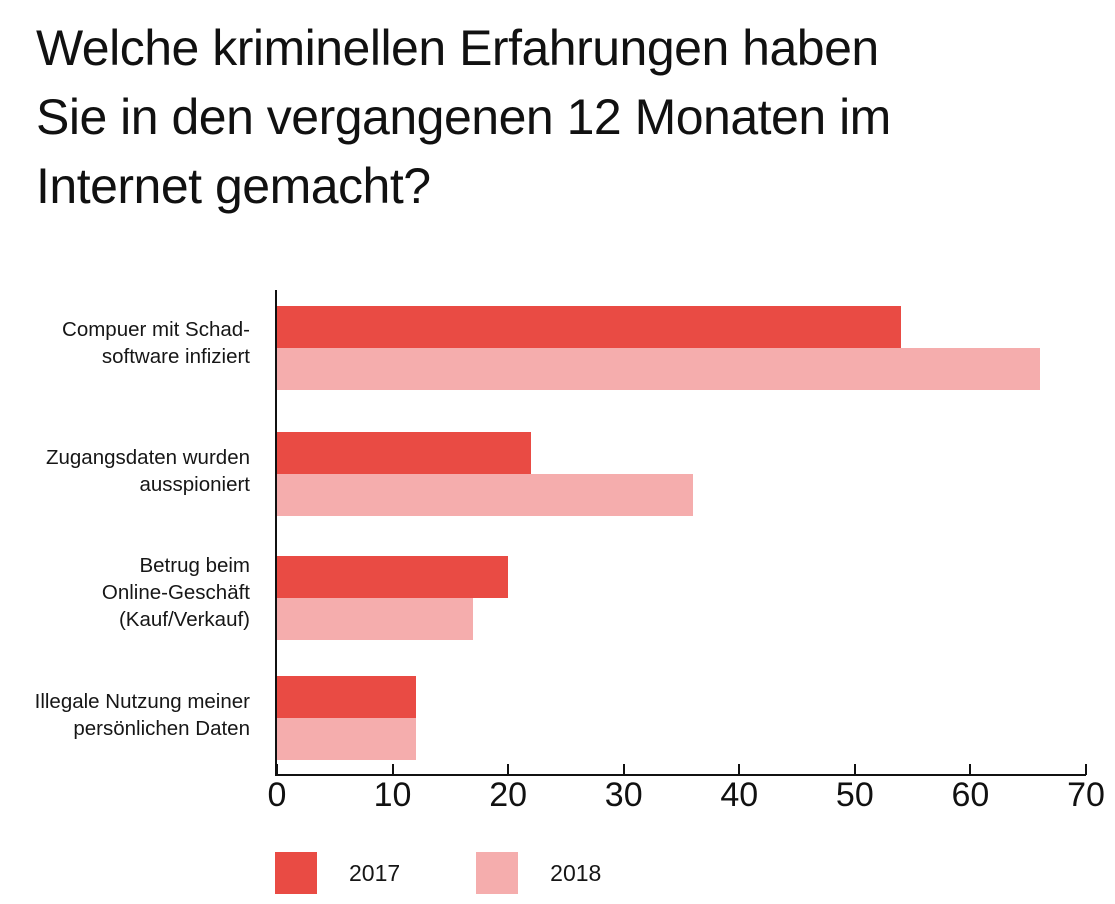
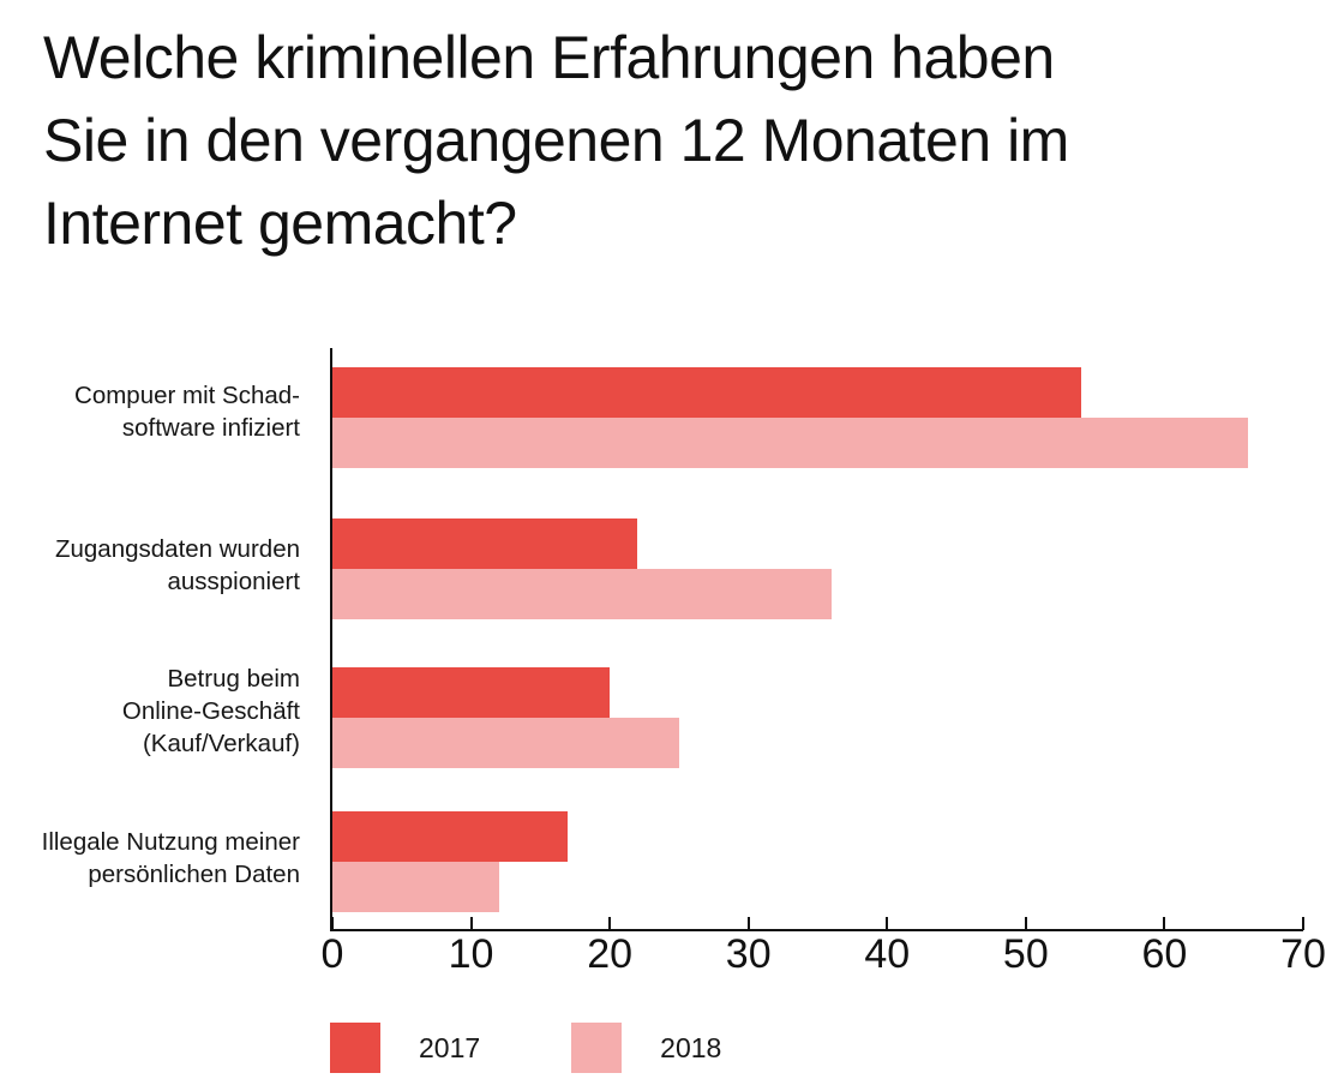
2018/Betrug beim Online-Geschäft (Kauf/Verkauf): 17 -> 25
2017/Illegale Nutzung meiner persönlichen Daten: 12 -> 17
